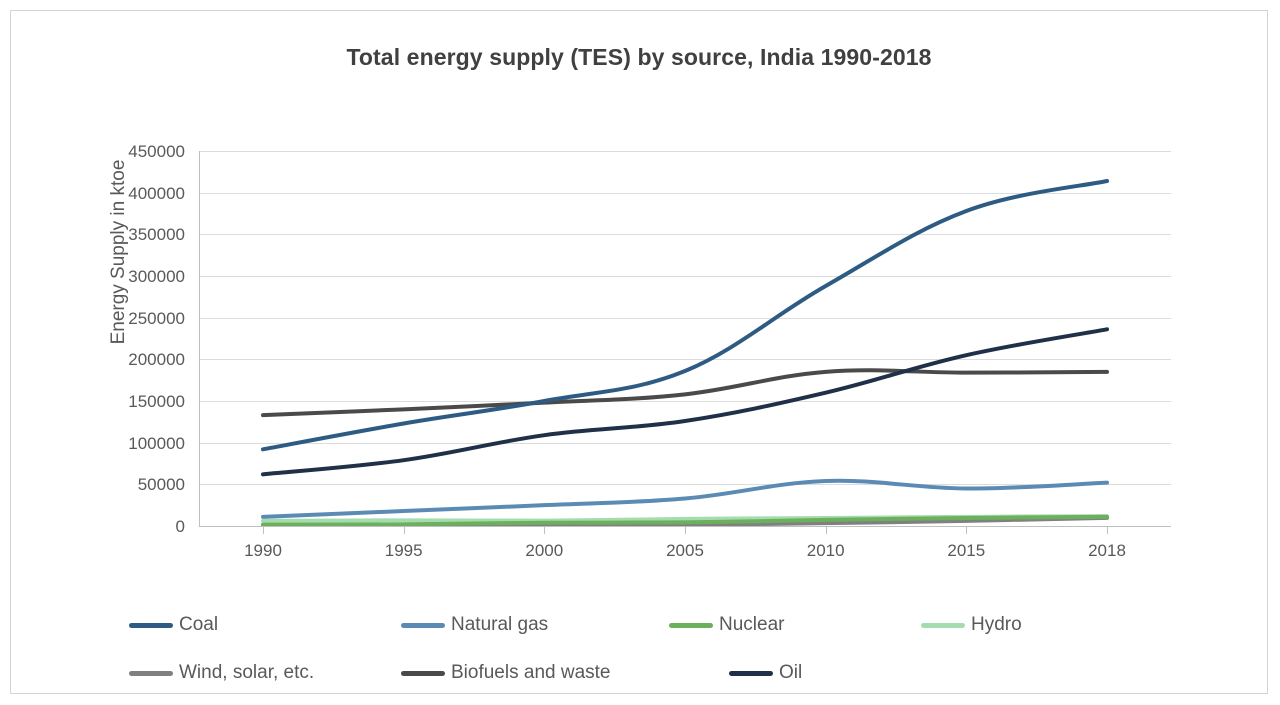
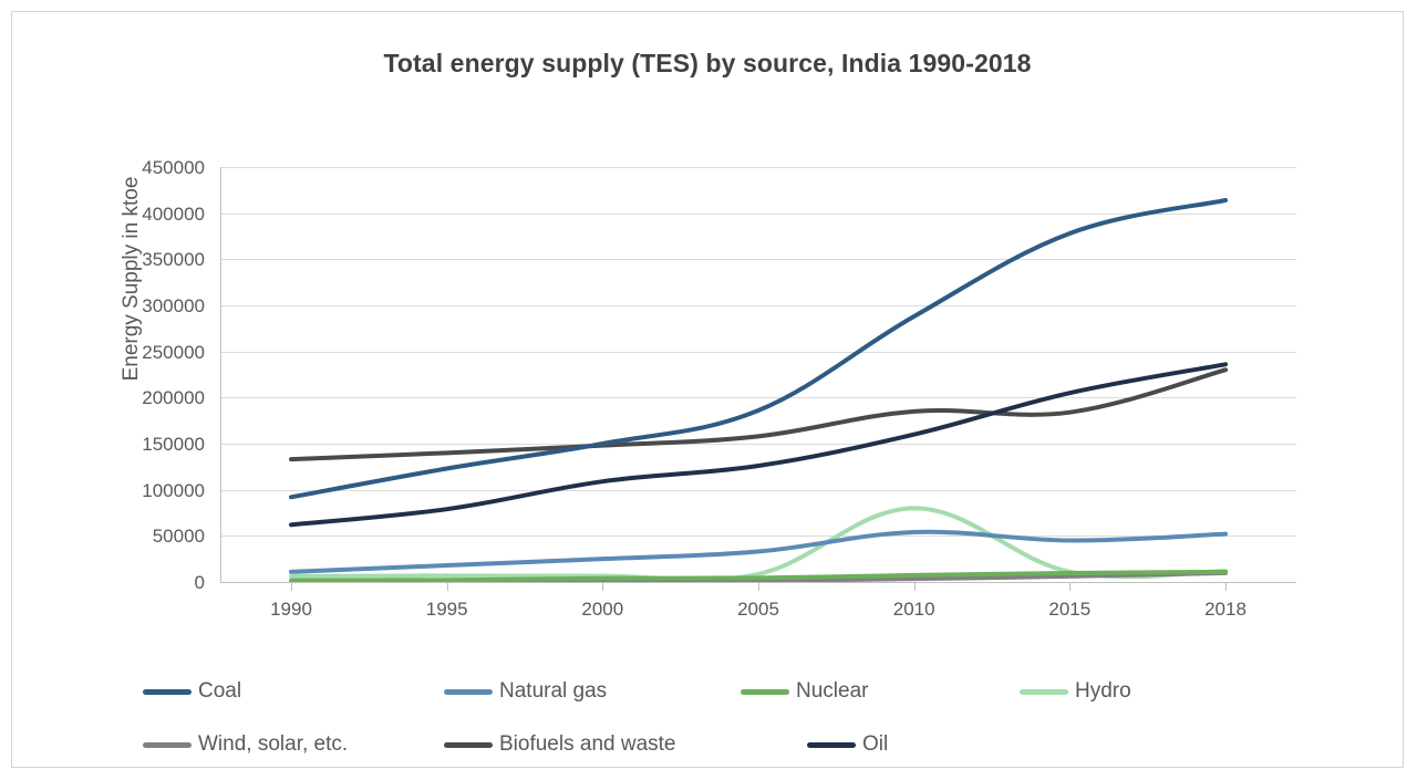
Hydro/2010: 10000 -> 80000
Biofuels and waste/2018: 180000 -> 230000
